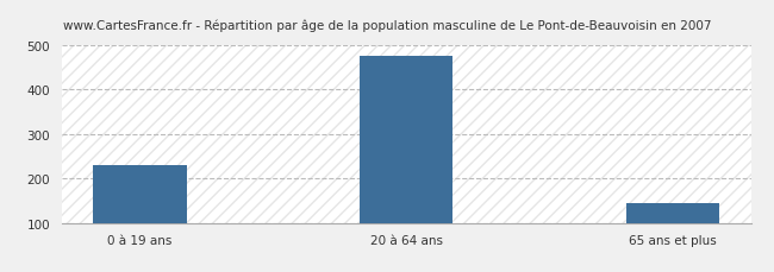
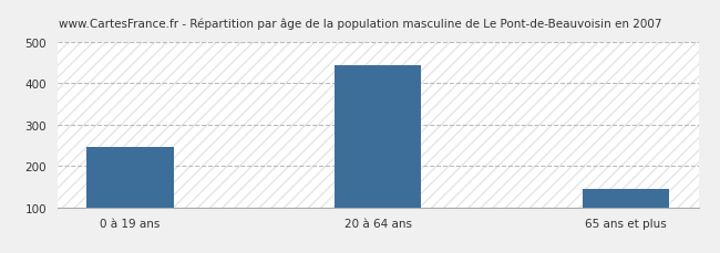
0 à 19 ans: 230 -> 245
20 à 64 ans: 475 -> 445
